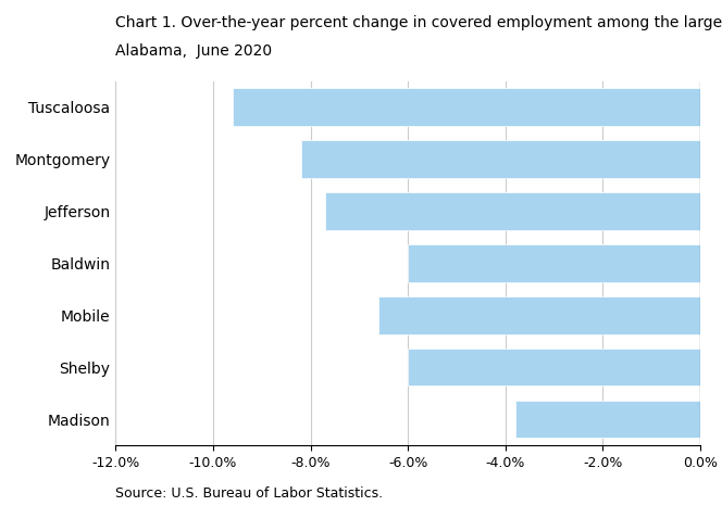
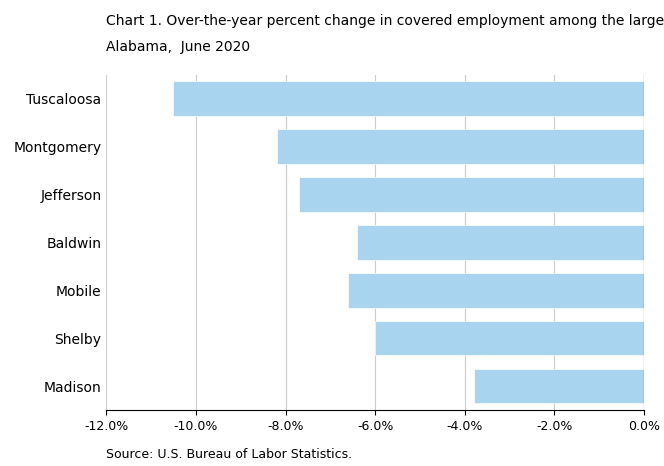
Tuscaloosa: -9.6% -> -10.5%
Baldwin: -6.0% -> -6.4%
